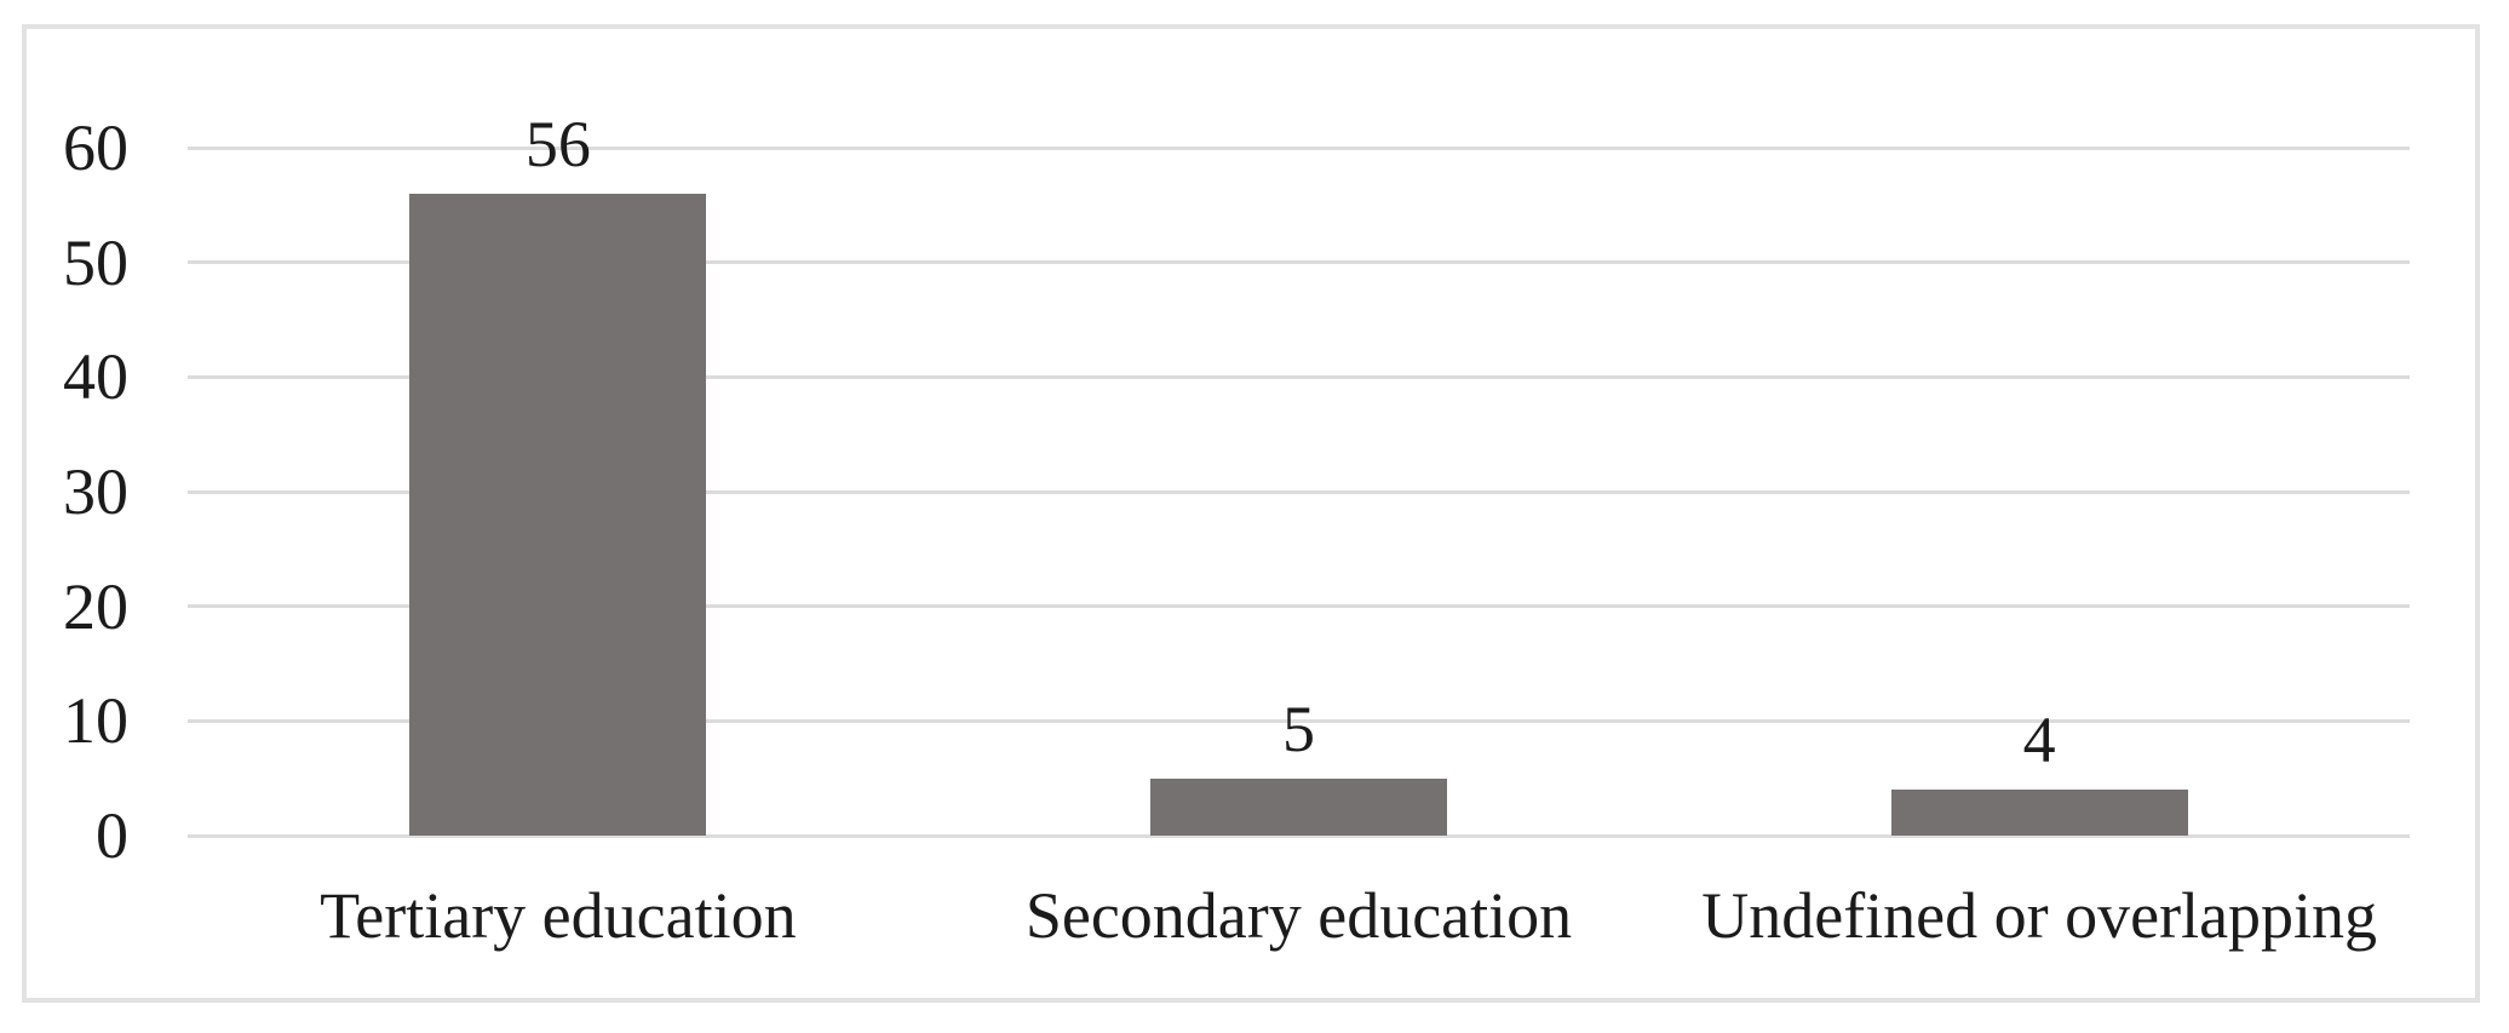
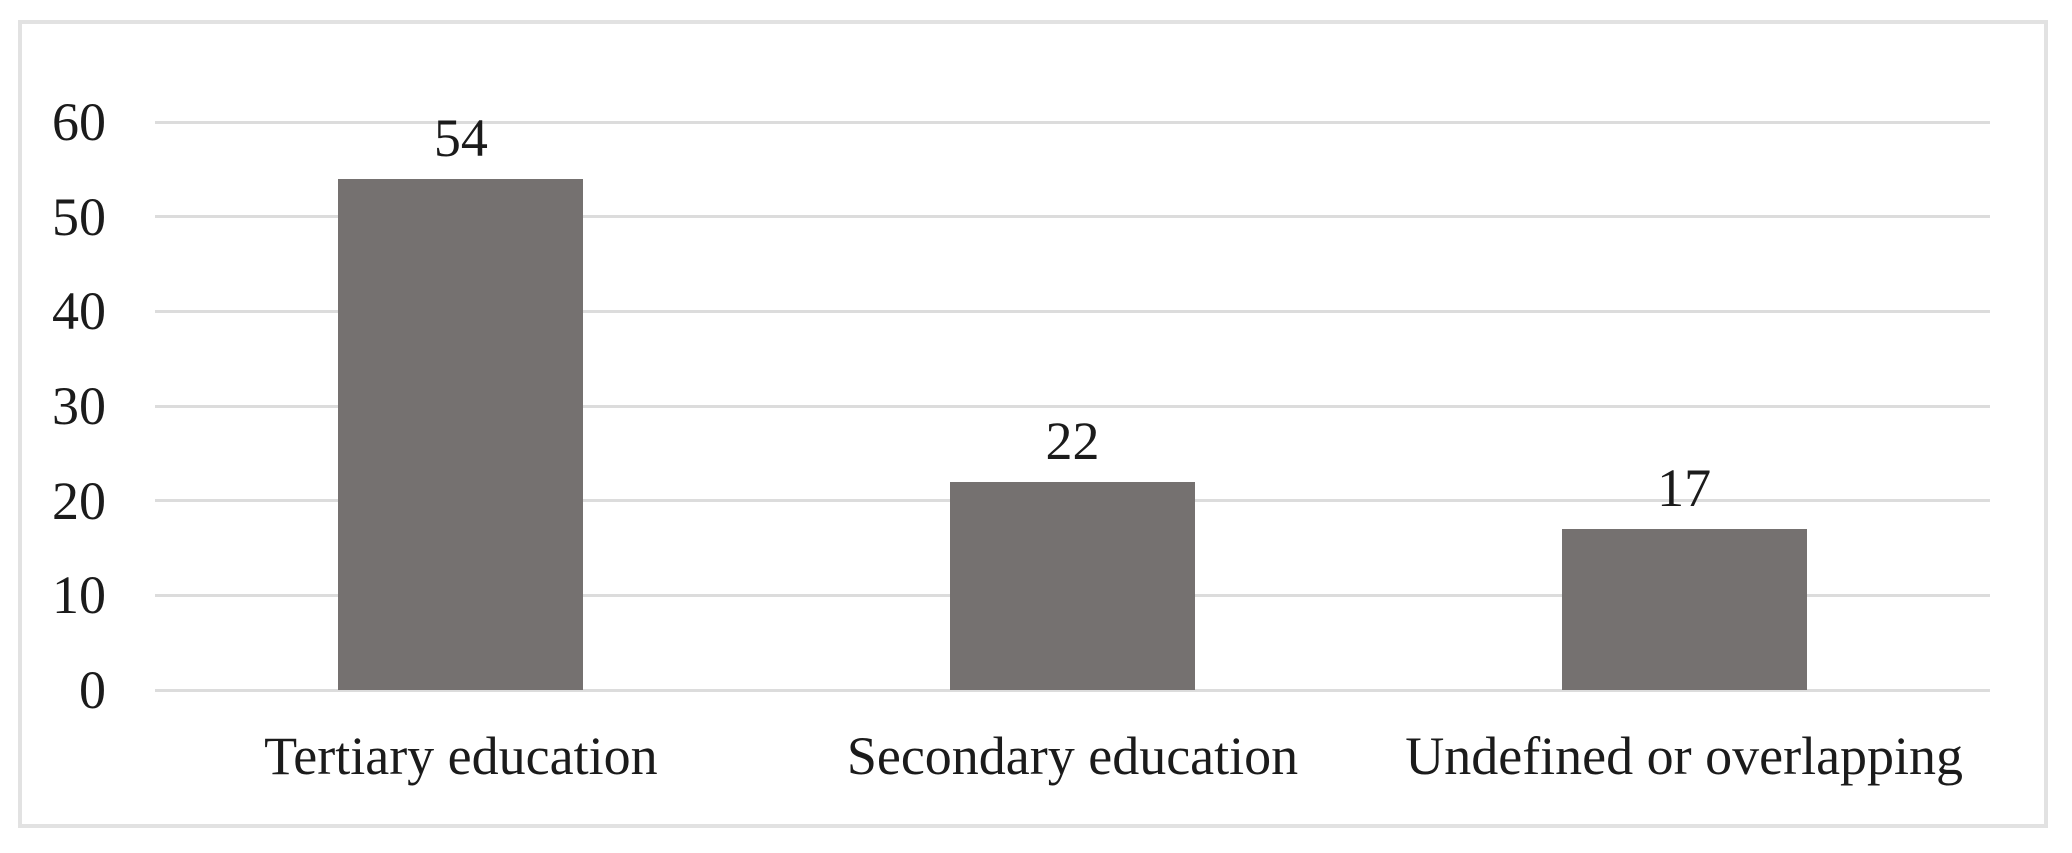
Tertiary education: 56 -> 54
Secondary education: 5 -> 22
Undefined or overlapping: 4 -> 17
